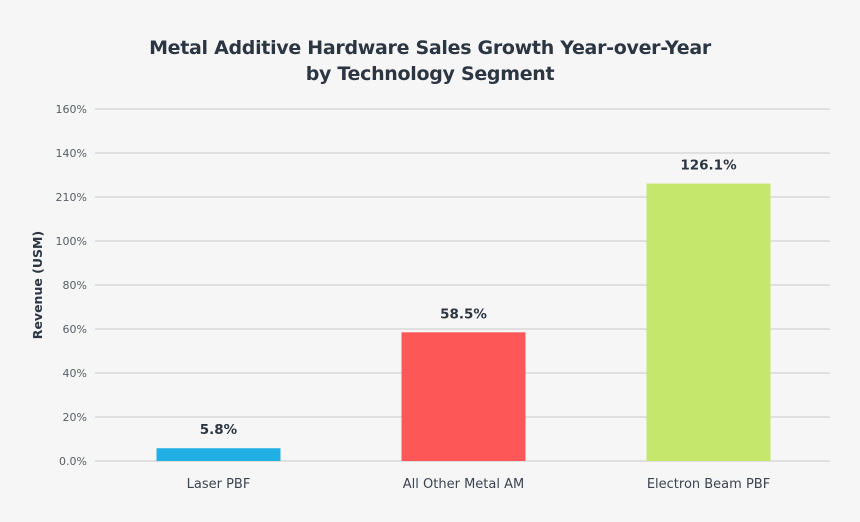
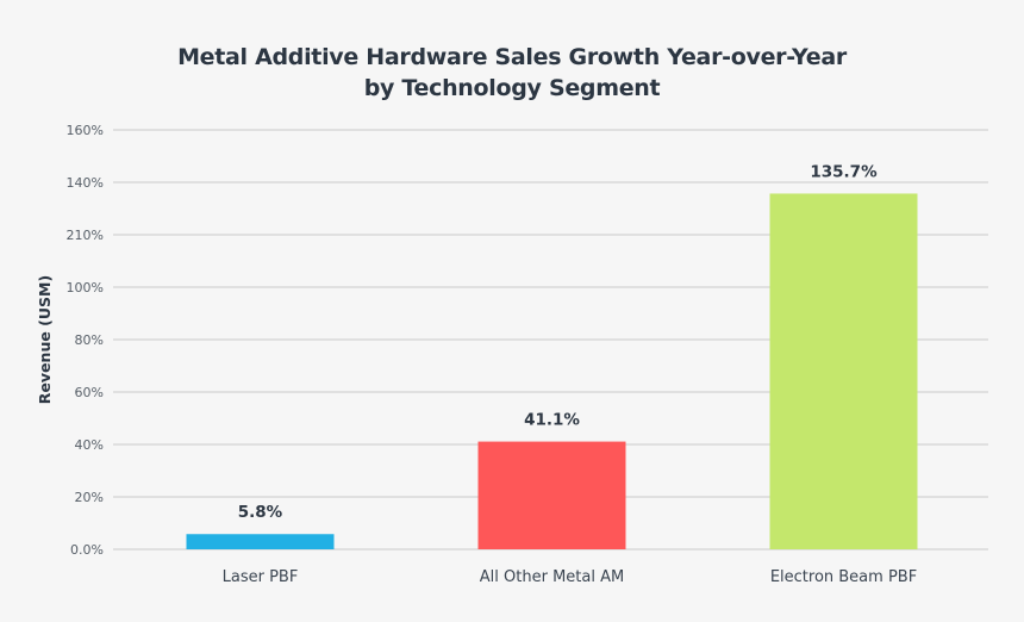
All Other Metal AM: 58.5% -> 41.1%
Electron Beam PBF: 126.1% -> 135.7%
